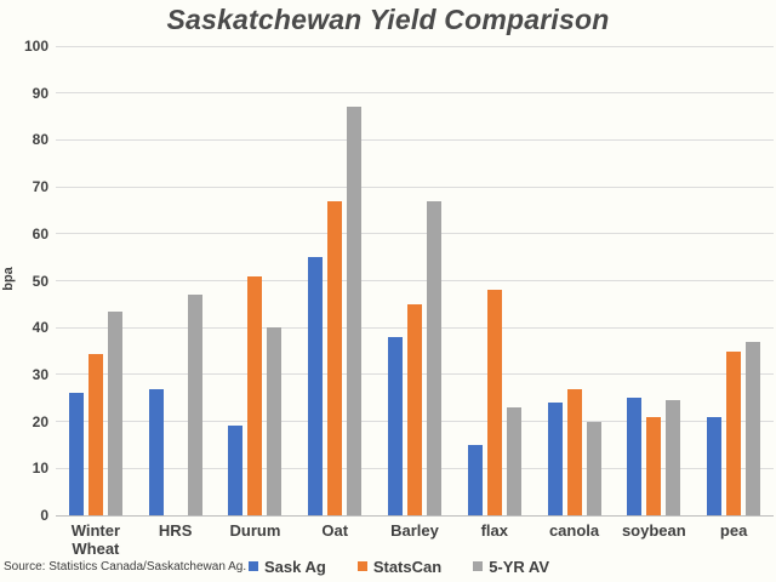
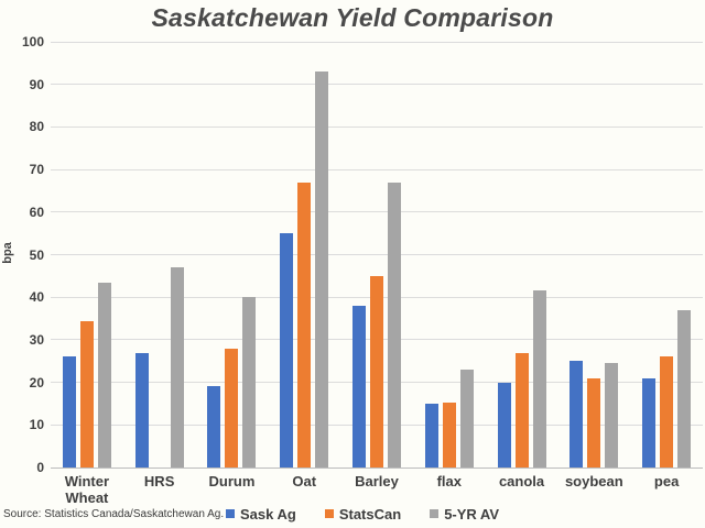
StatsCan/Durum: 51 -> 28
5-YR AV/Oat: 87 -> 93
StatsCan/flax: 48 -> 15
Sask Ag/canola: 24 -> 20
5-YR AV/canola: 20 -> 42
StatsCan/pea: 35 -> 26
